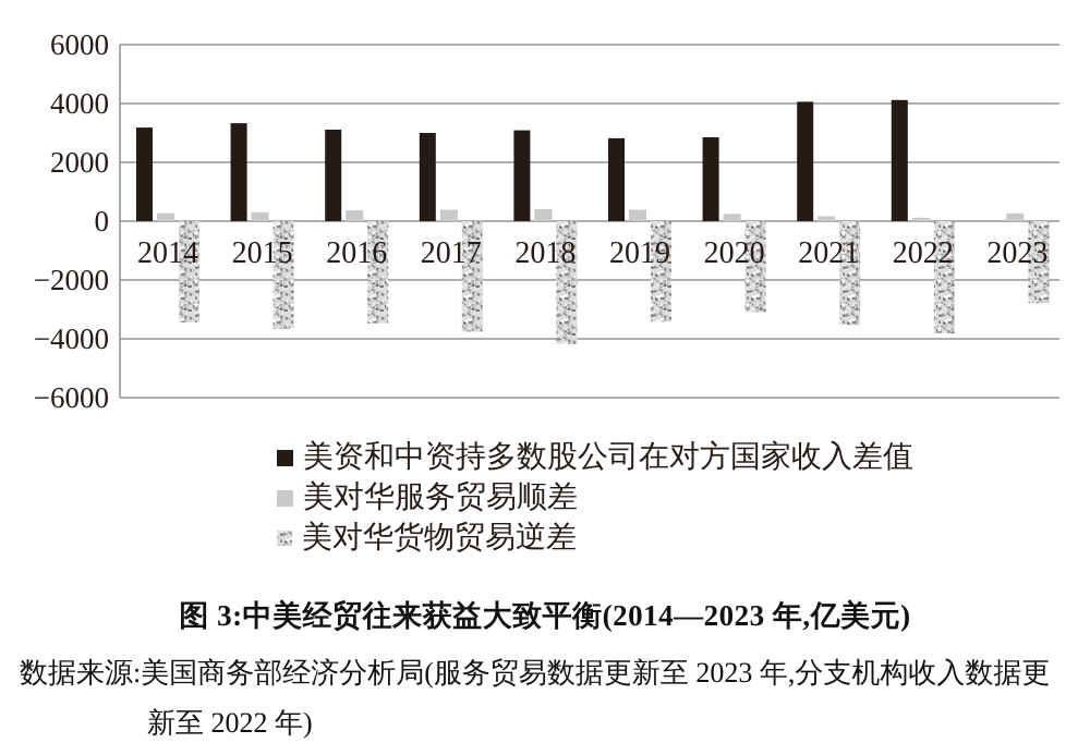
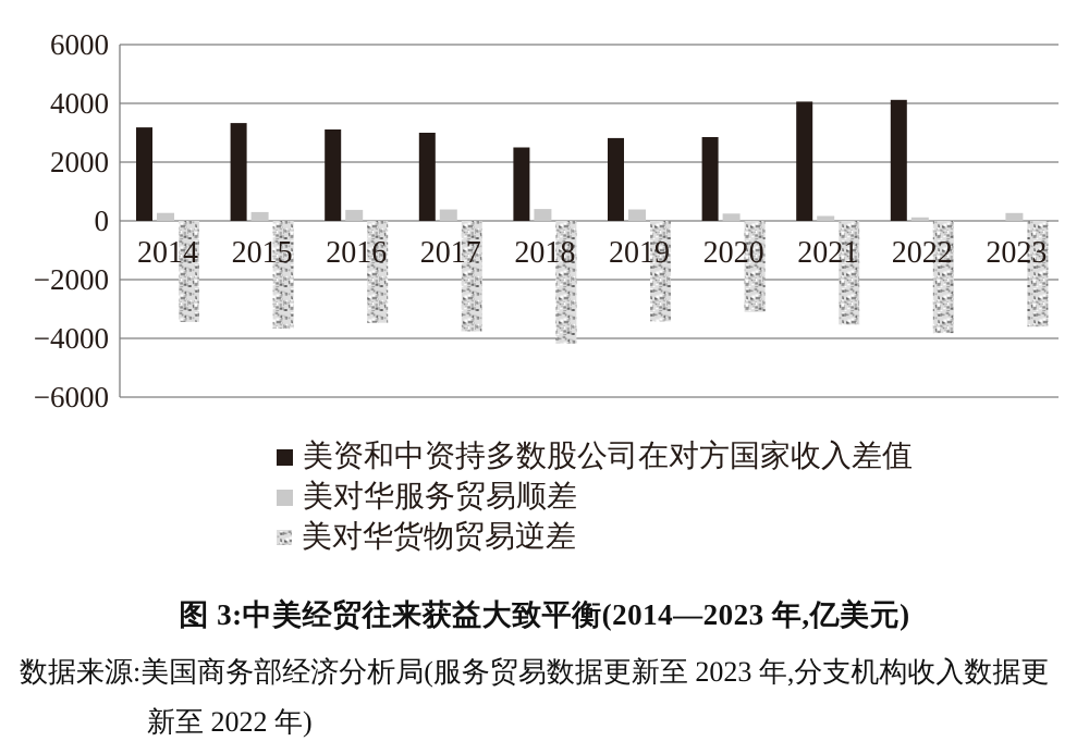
美资和中资持多数股公司在对方国家收入差值/2018: 3100 -> 2500
美对华货物贸易逆差/2023: -2800 -> -3600
